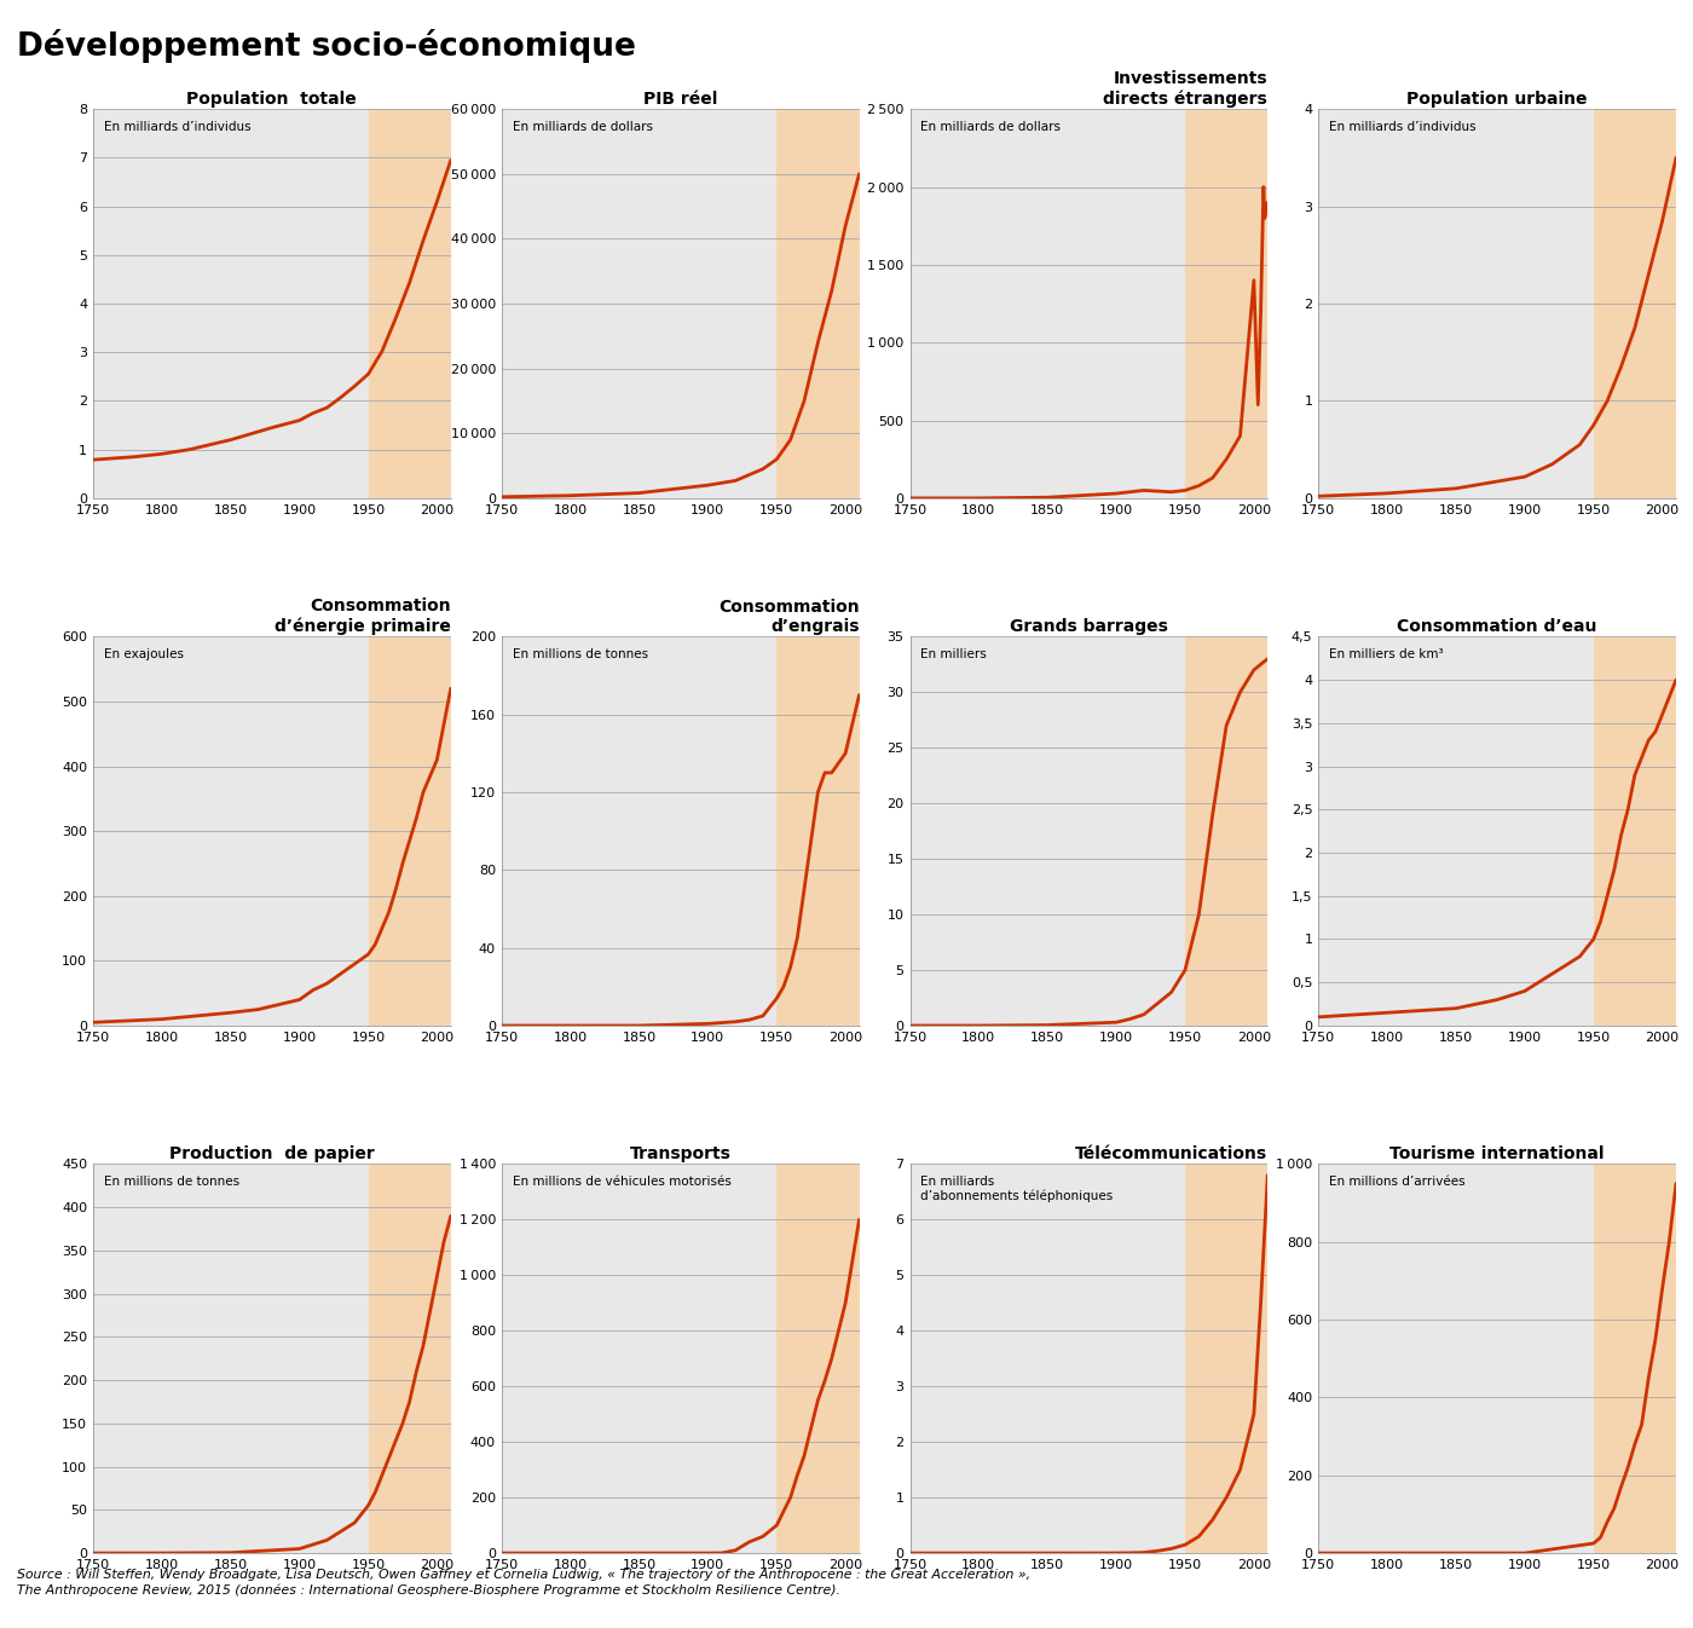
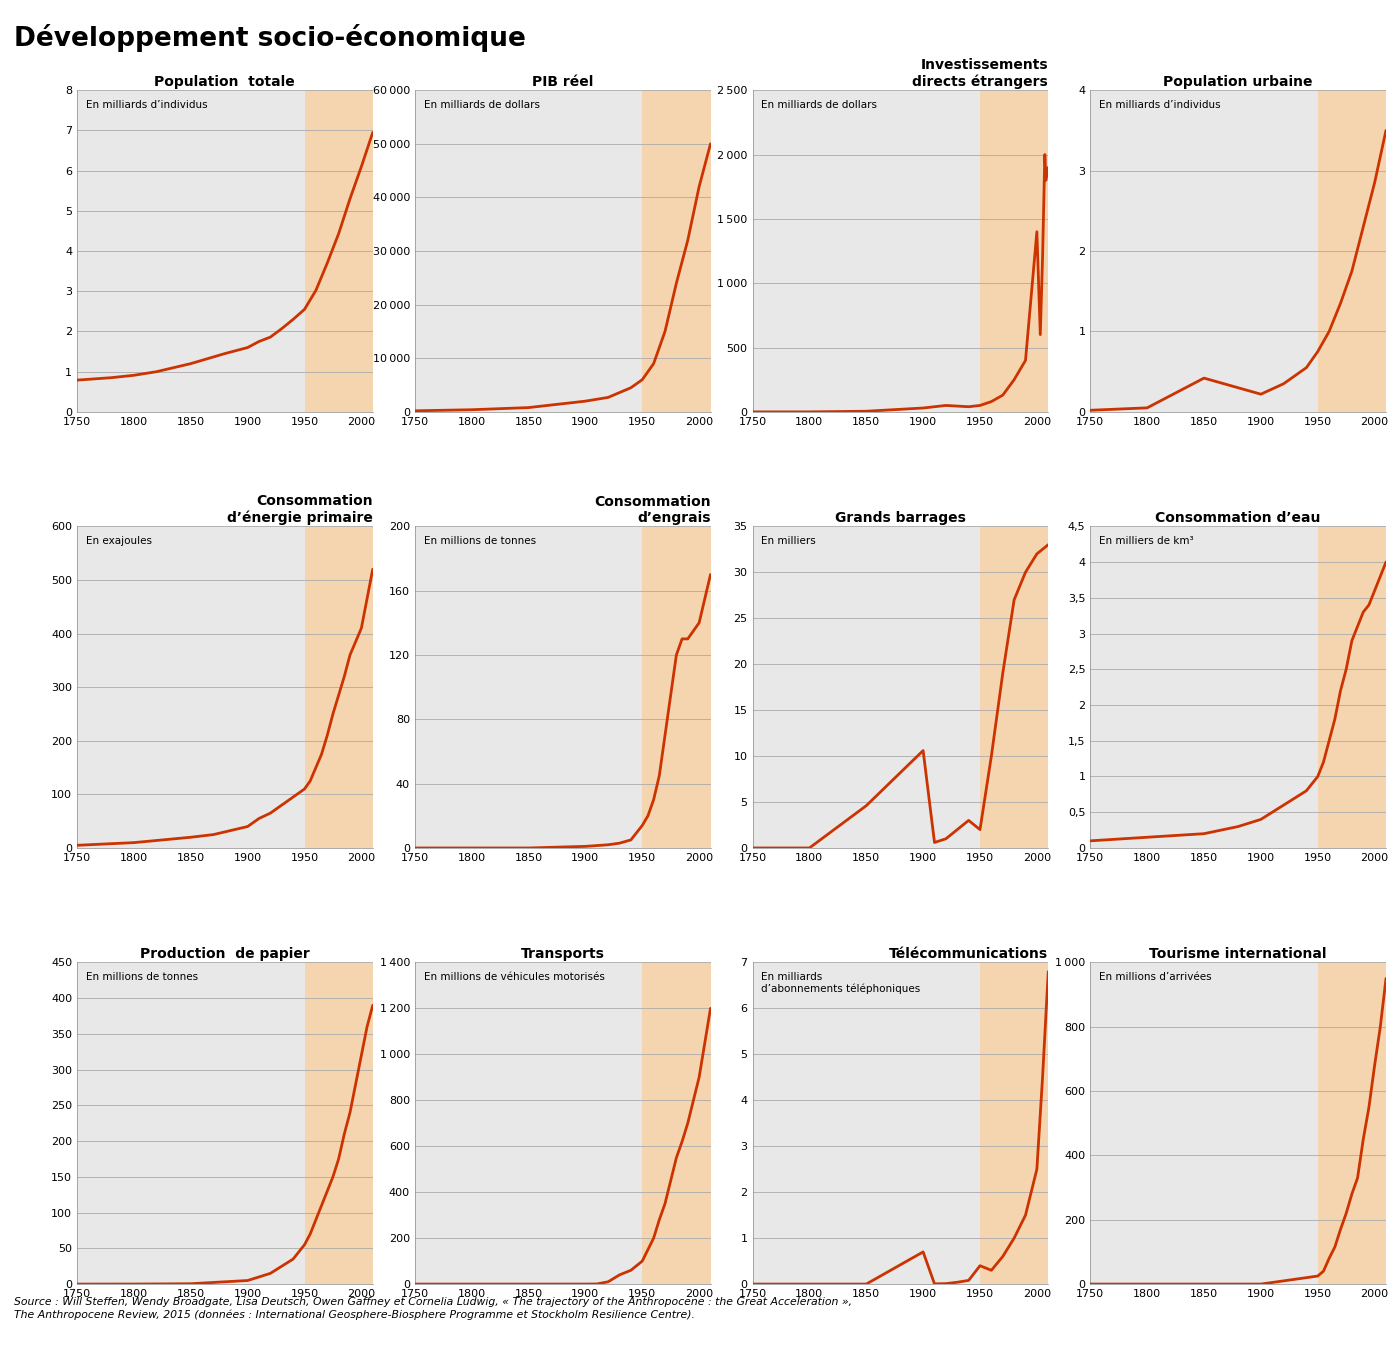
Population urbaine/1850: 0.10 -> 0.42
Grands barrages/1850: 0.1 -> 4.6
Grands barrages/1900: 0.3 -> 10.6
Grands barrages/1950: 5.0 -> 2.0
Télécommunications/1900: 0.00 -> 0.70
Télécommunications/1950: 0.15 -> 0.40
